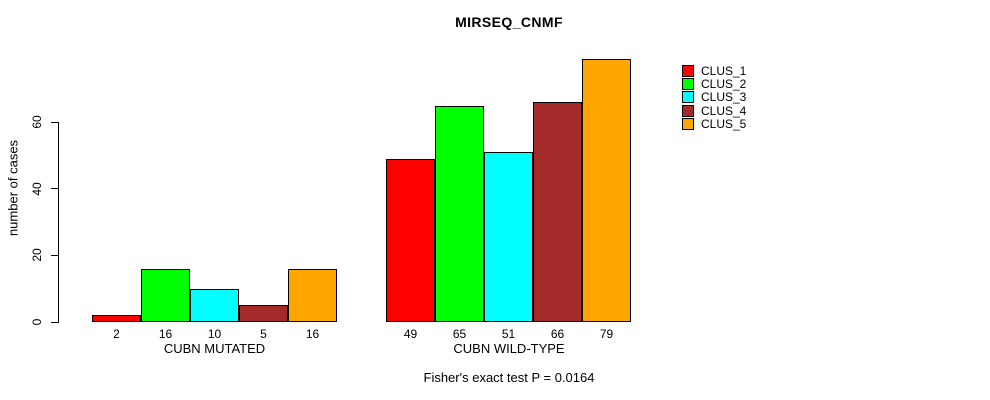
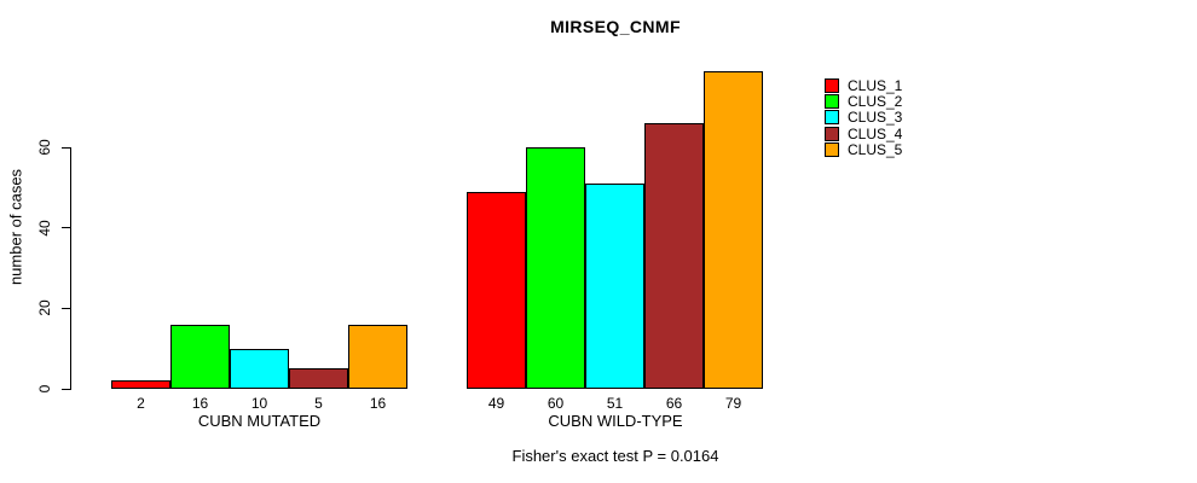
CLUS_2/CUBN WILD-TYPE: 65 -> 60
